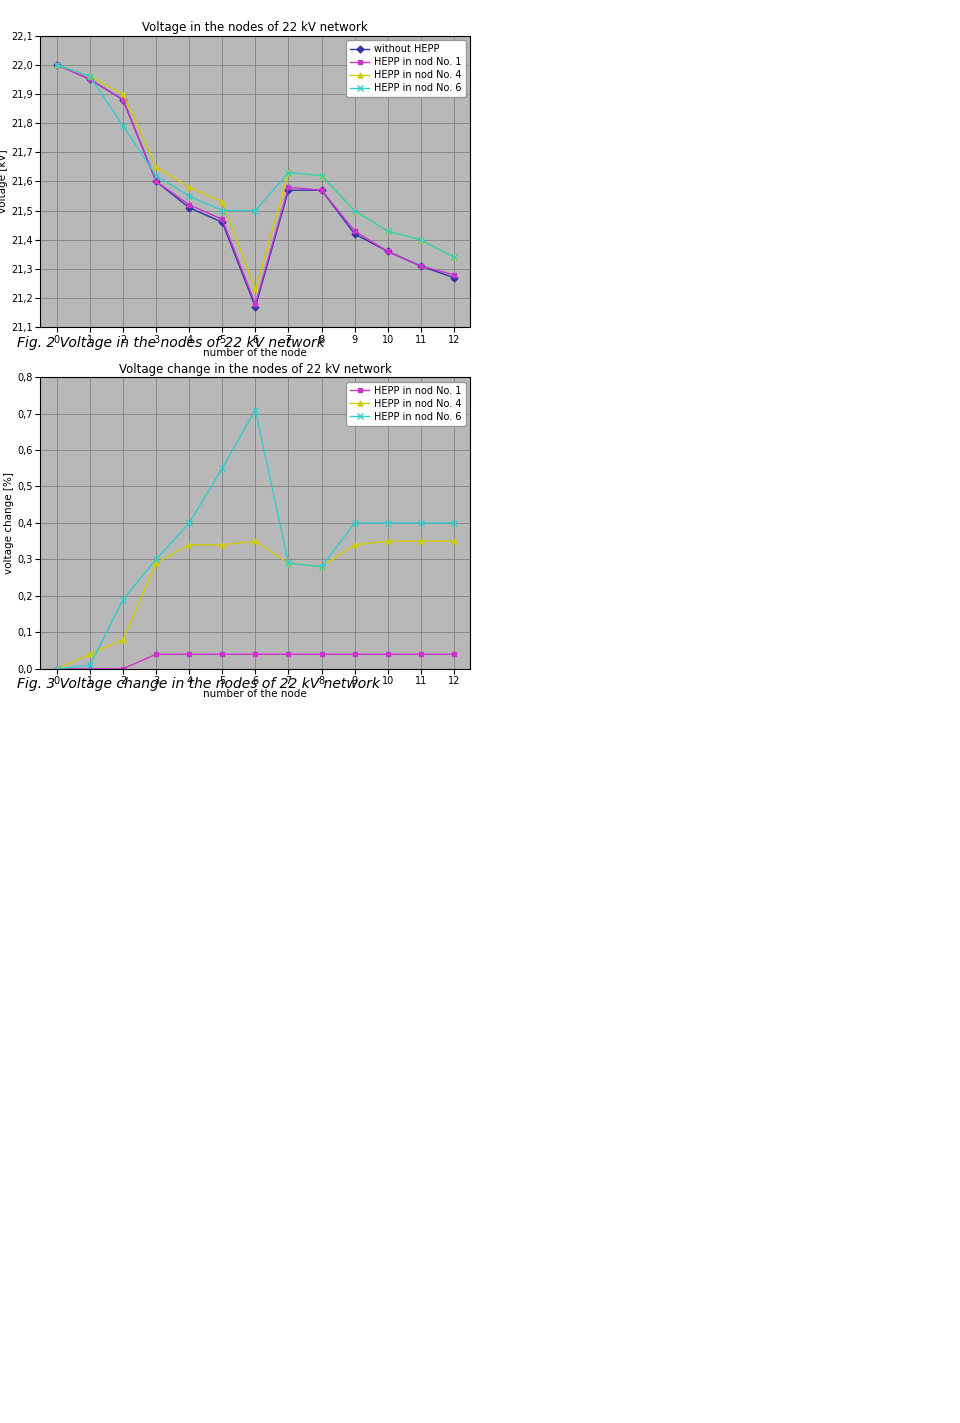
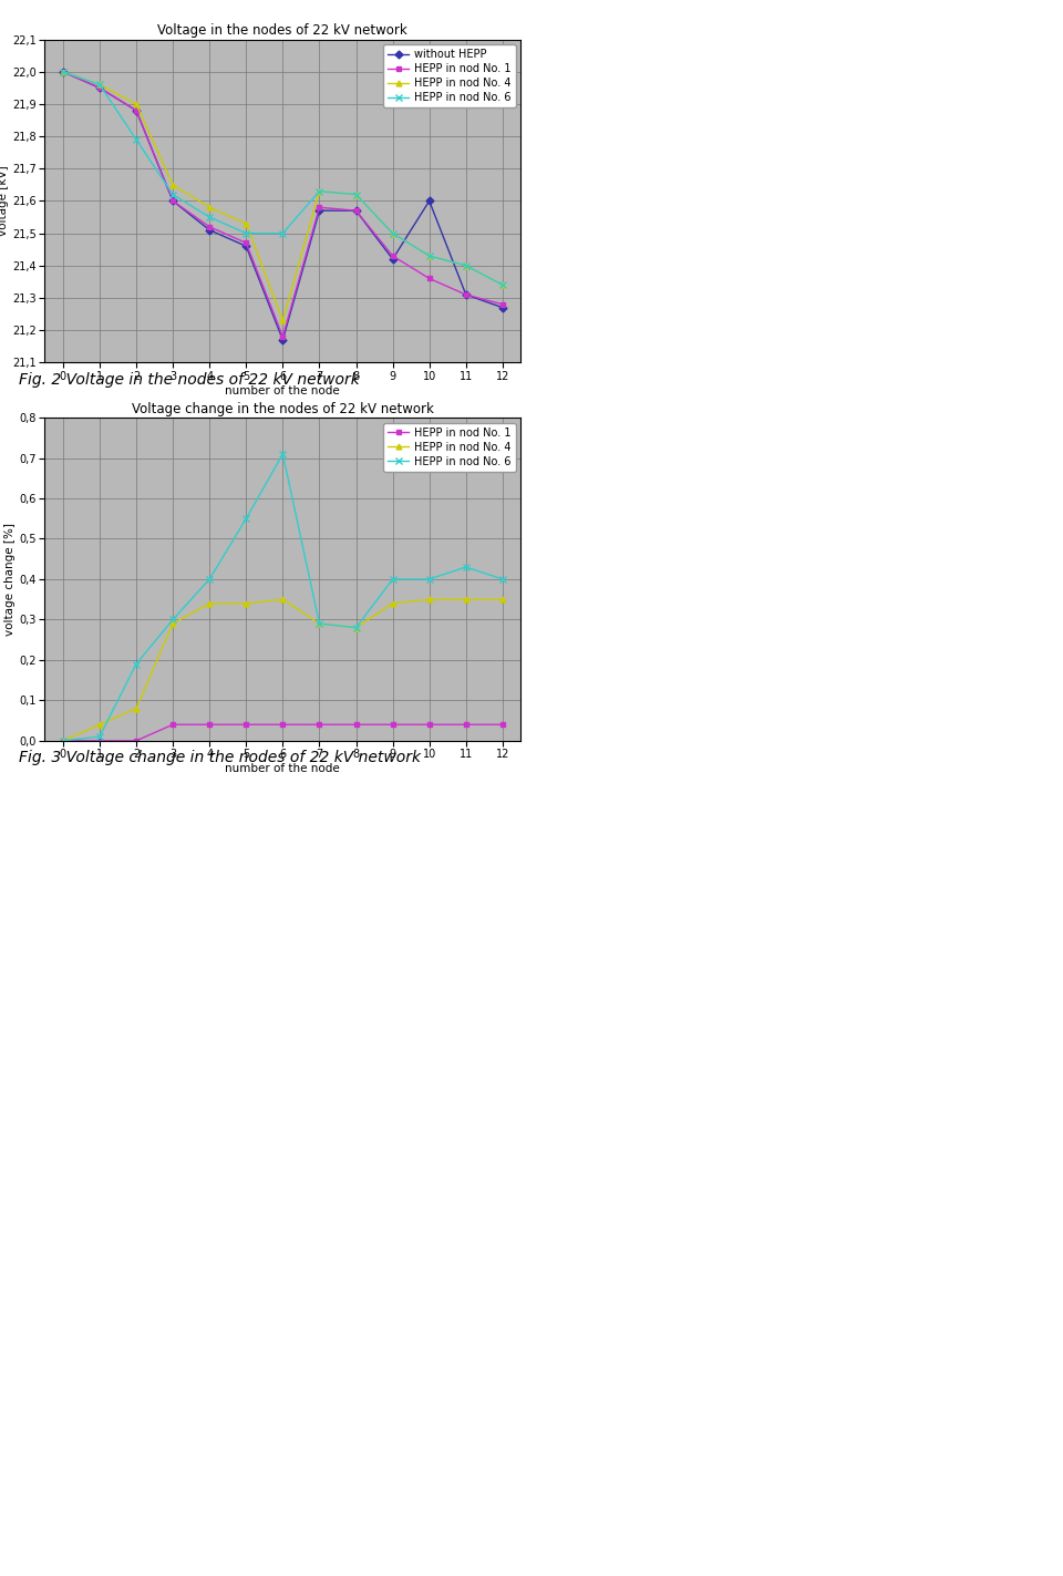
Voltage in the nodes of 22 kV network/without HEPP/10: 21,36 -> 21,60
Voltage change in the nodes of 22 kV network/HEPP in nod No. 6/11: 0,40 -> 0,43
